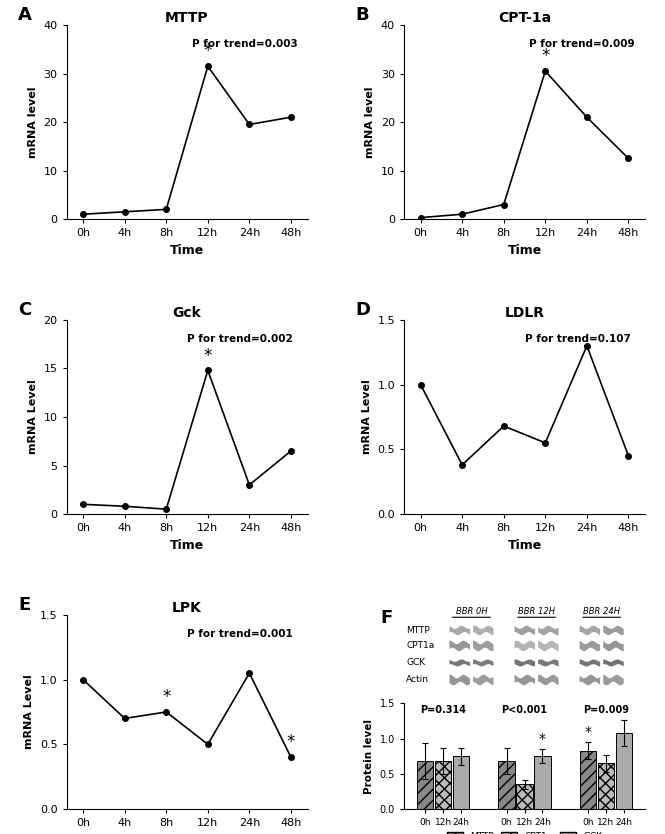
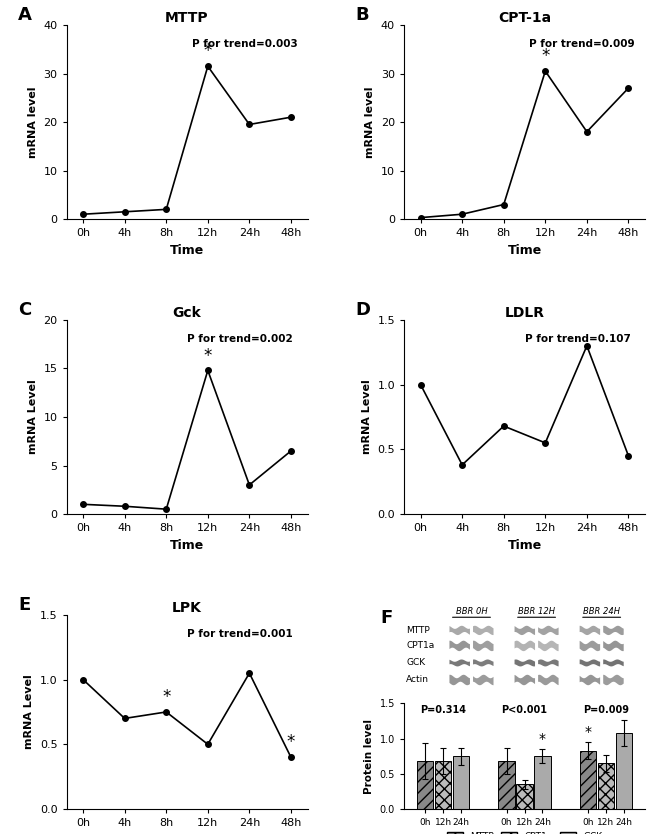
CPT-1a/24h: 21.0 -> 18.0
CPT-1a/48h: 12.5 -> 27.0
